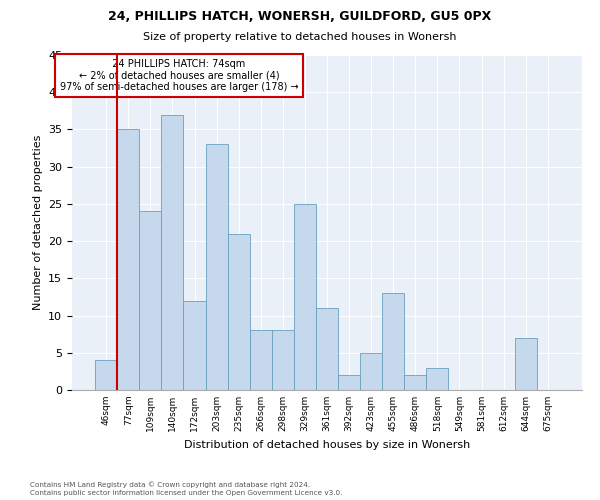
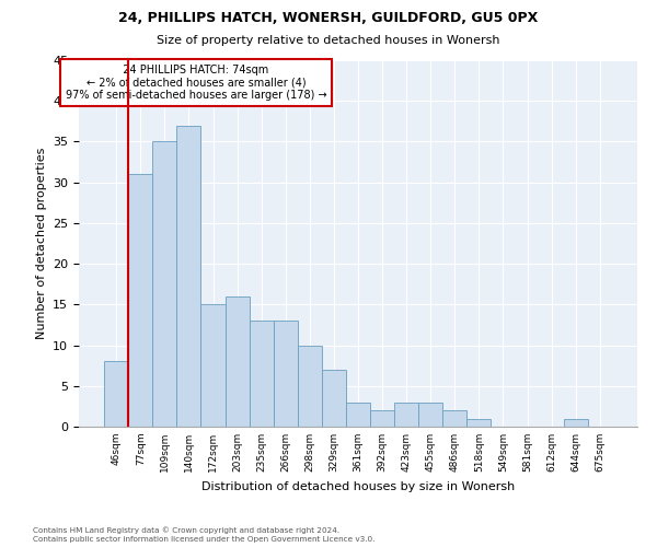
46sqm: 4 -> 8
77sqm: 35 -> 31
109sqm: 24 -> 35
172sqm: 12 -> 15
203sqm: 33 -> 16
235sqm: 21 -> 13
266sqm: 8 -> 13
298sqm: 8 -> 10
329sqm: 25 -> 7
361sqm: 11 -> 3
423sqm: 5 -> 3
455sqm: 13 -> 3
518sqm: 3 -> 1
644sqm: 7 -> 1
